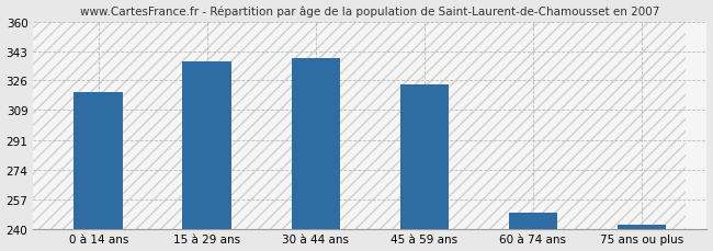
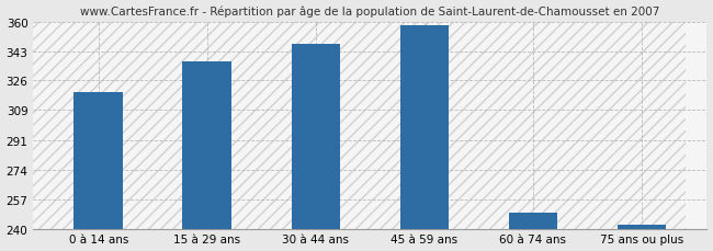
30 à 44 ans: 339 -> 347
45 à 59 ans: 324 -> 358
